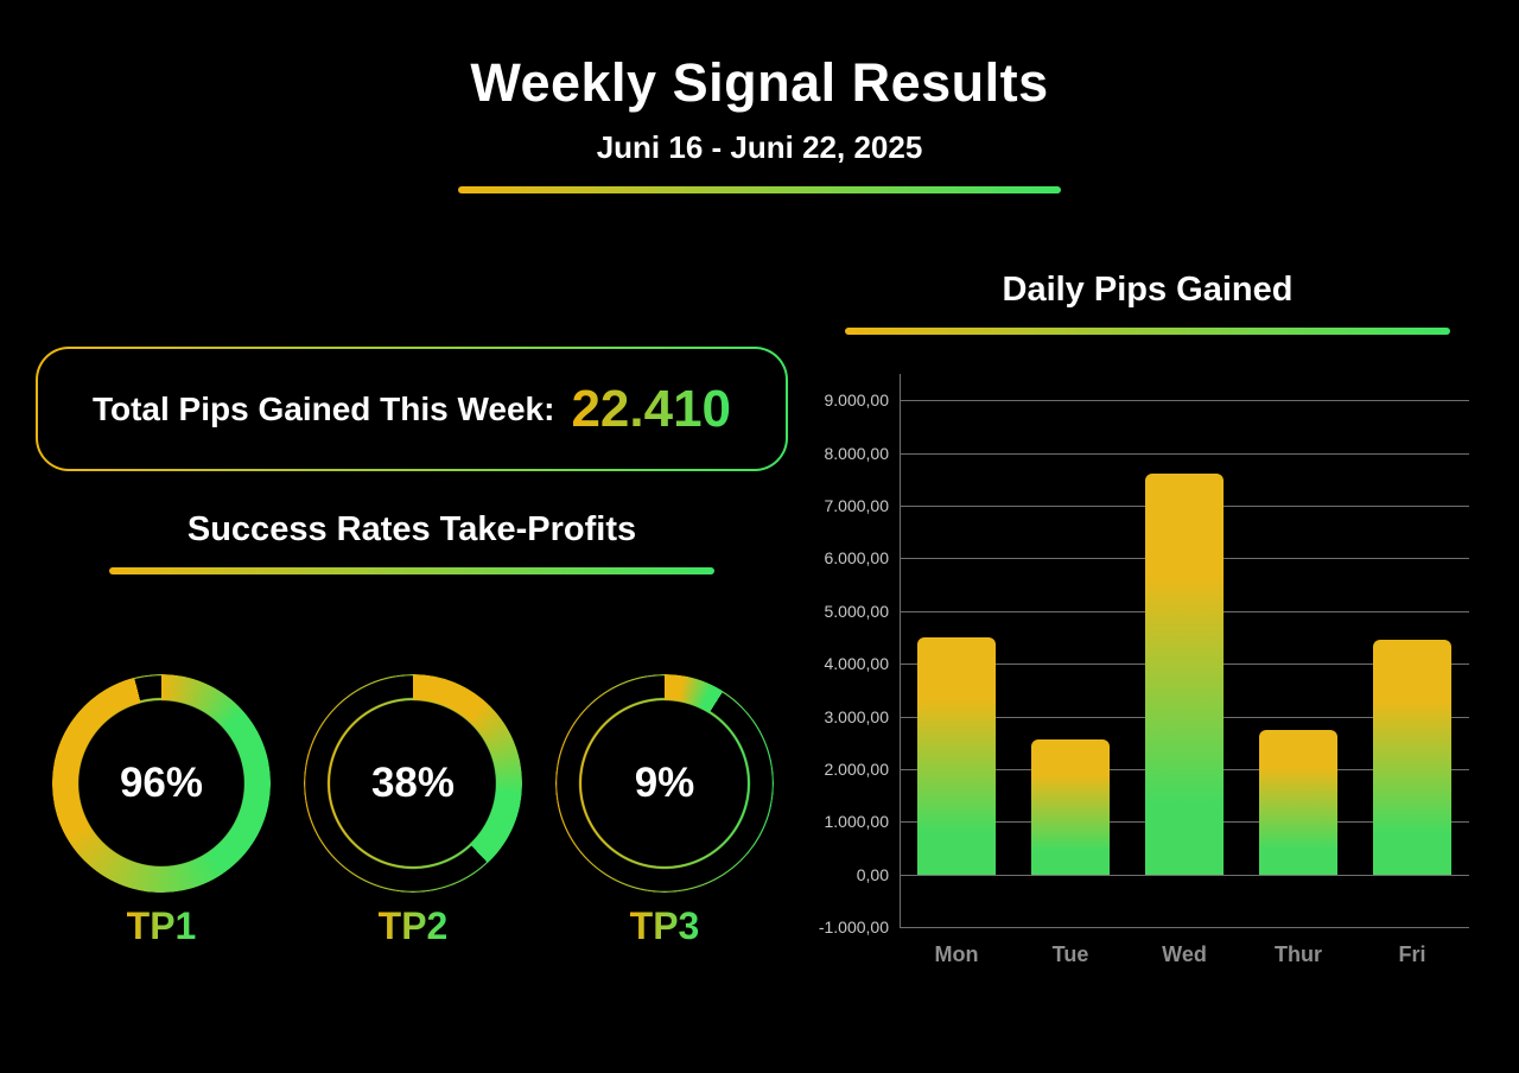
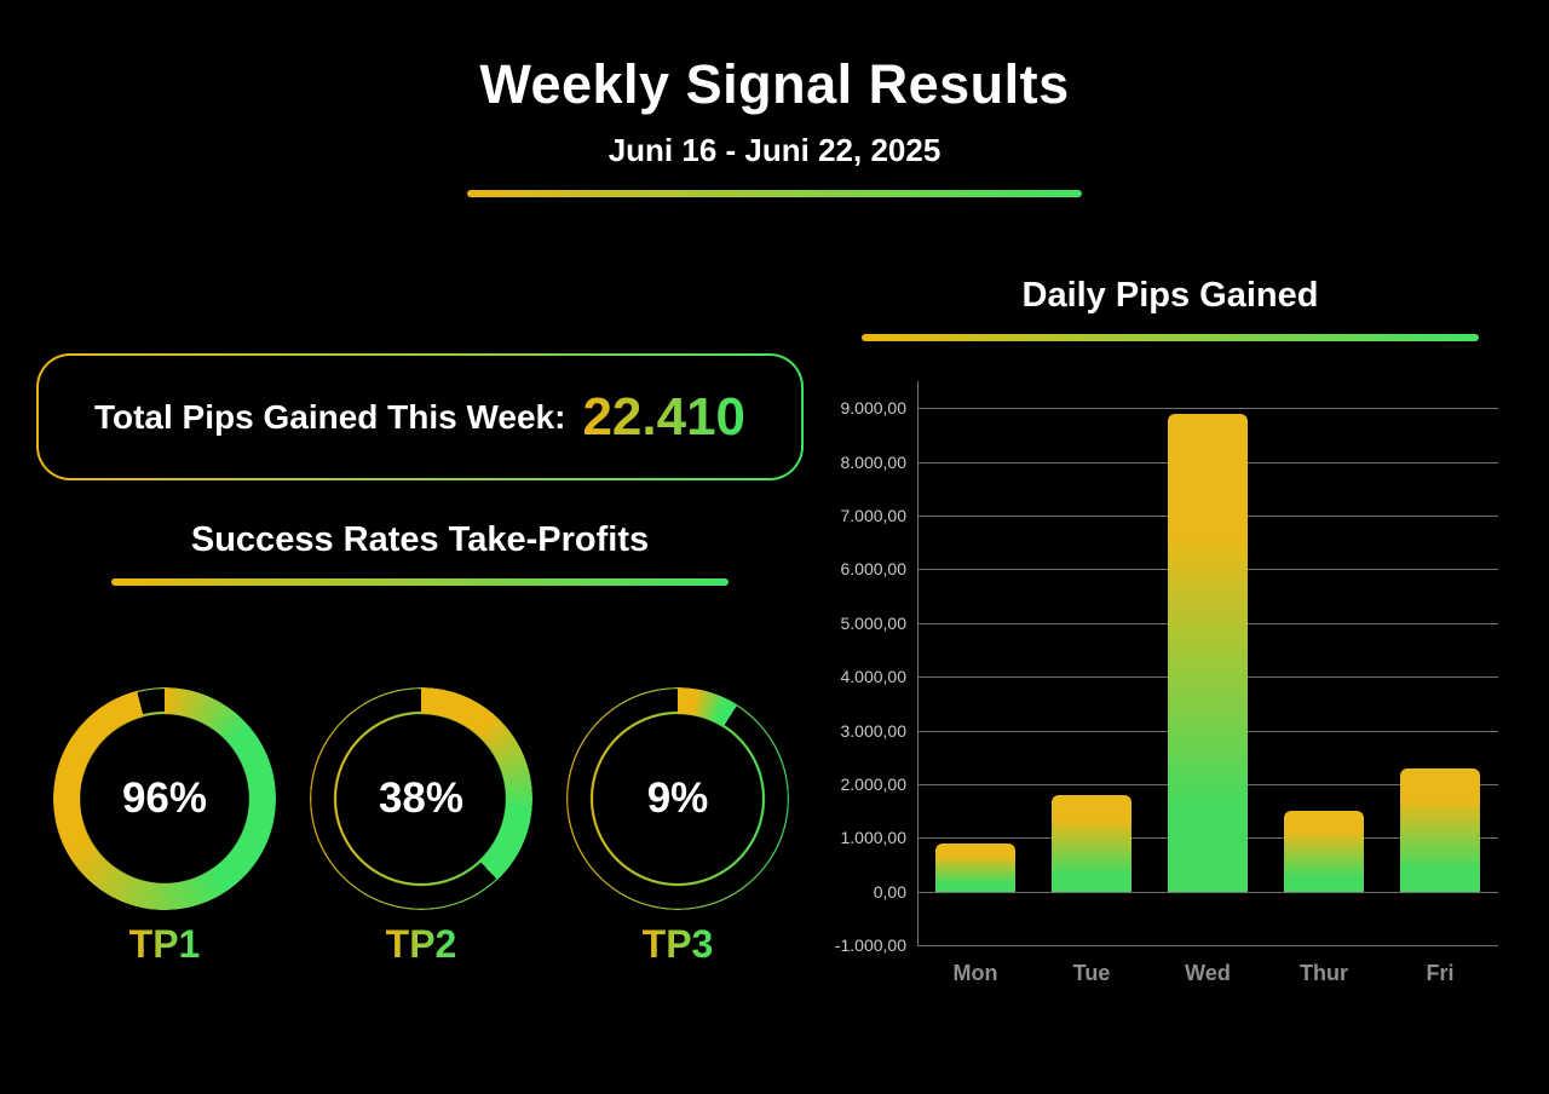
Mon: 4500 -> 900
Tue: 2600 -> 1800
Wed: 7600 -> 8900
Thur: 2800 -> 1500
Fri: 4400 -> 2300
